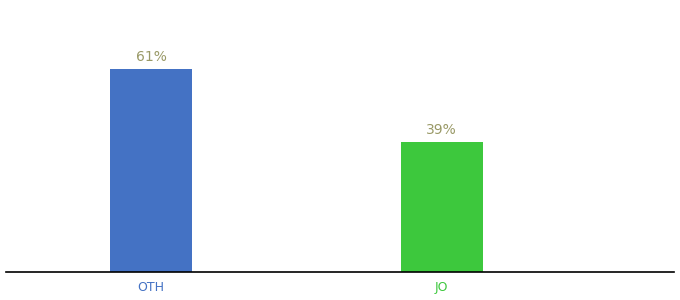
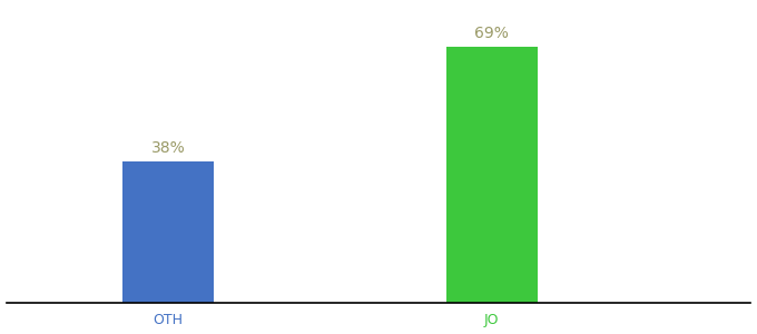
OTH: 61% -> 38%
JO: 39% -> 69%
